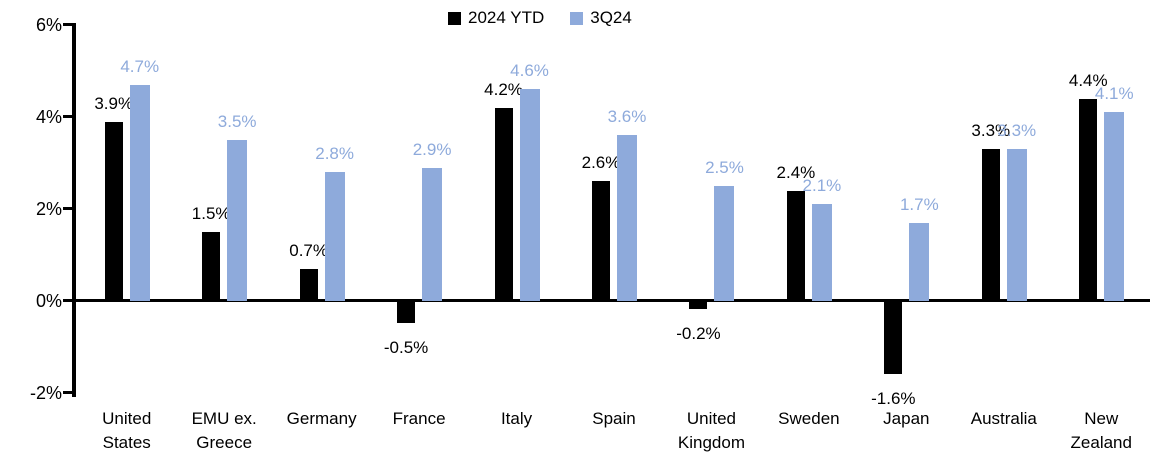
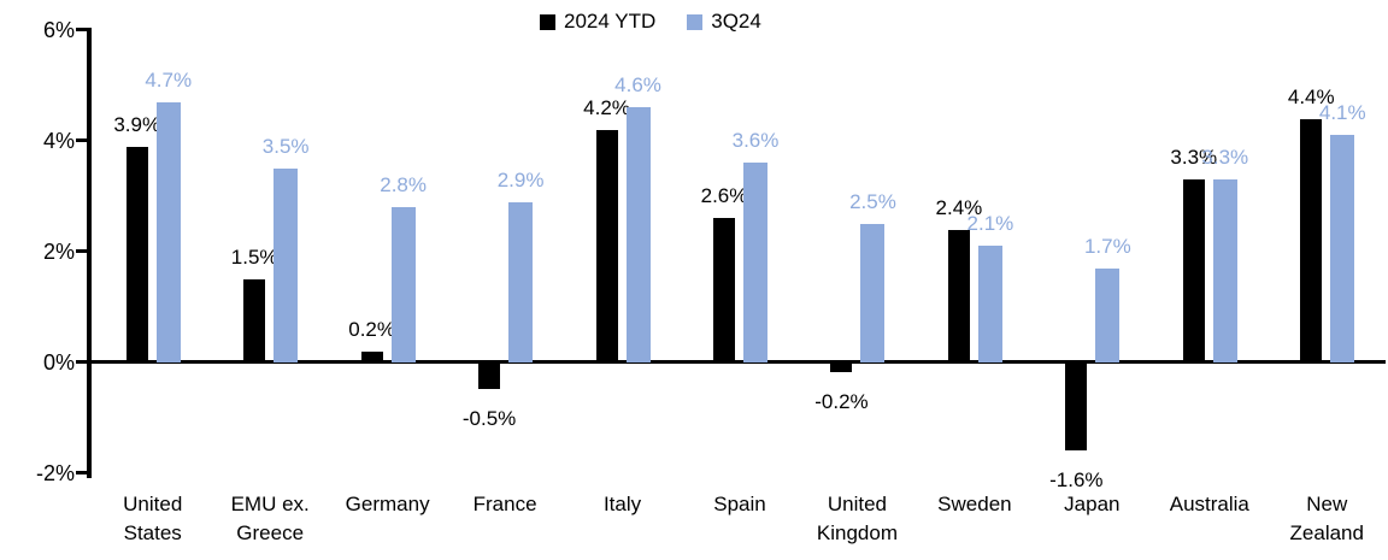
2024 YTD/Germany: 0.7% -> 0.2%
